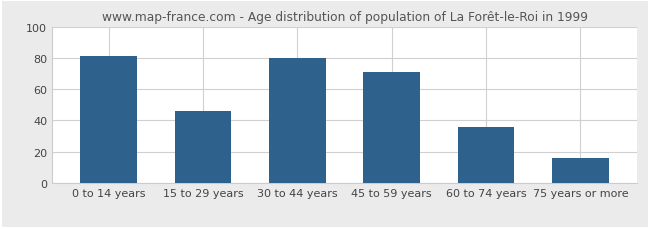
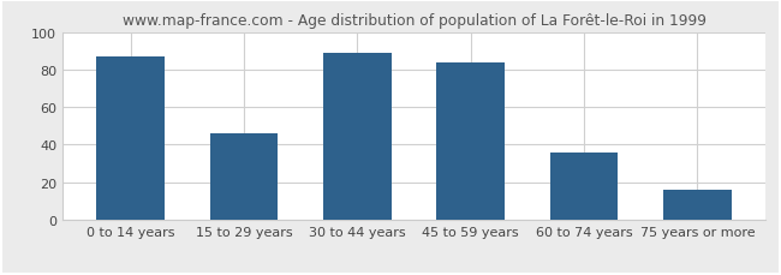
0 to 14 years: 81 -> 87
30 to 44 years: 80 -> 89
45 to 59 years: 71 -> 84
